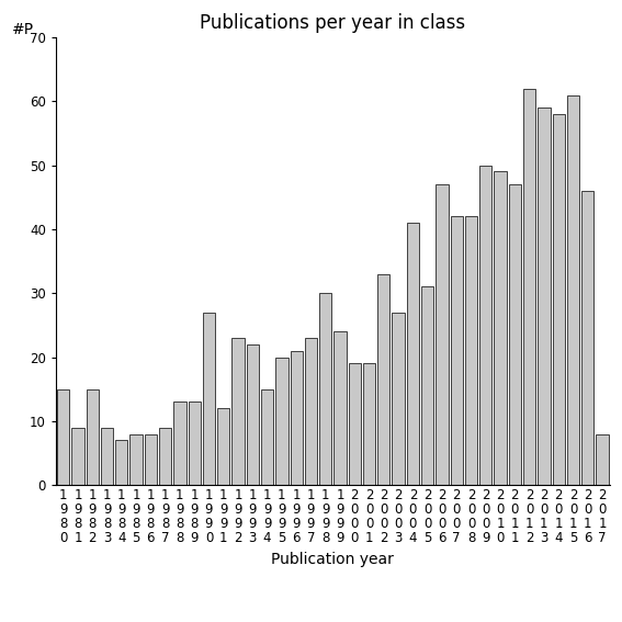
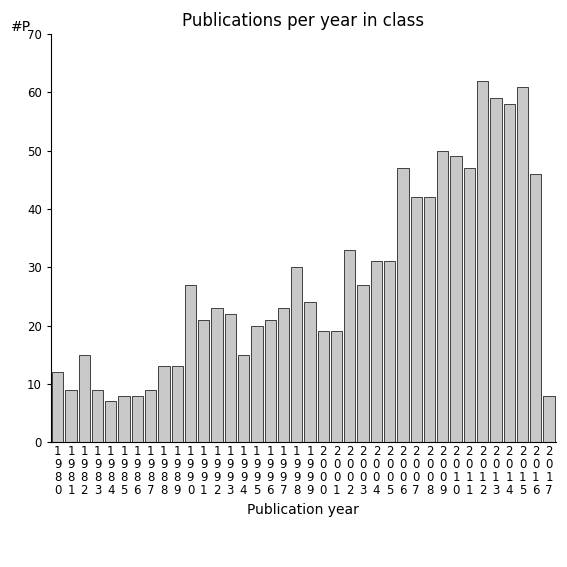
1 9 8 0: 15 -> 12
1 9 9 1: 12 -> 21
2 0 0 4: 41 -> 31
